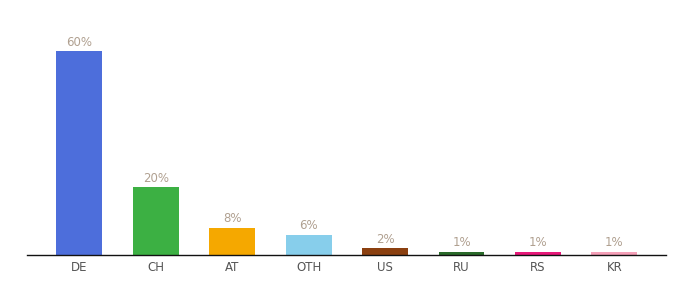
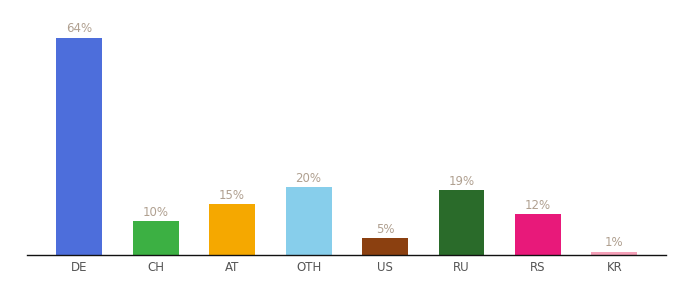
DE: 60% -> 64%
CH: 20% -> 10%
AT: 8% -> 15%
OTH: 6% -> 20%
US: 2% -> 5%
RU: 1% -> 19%
RS: 1% -> 12%
